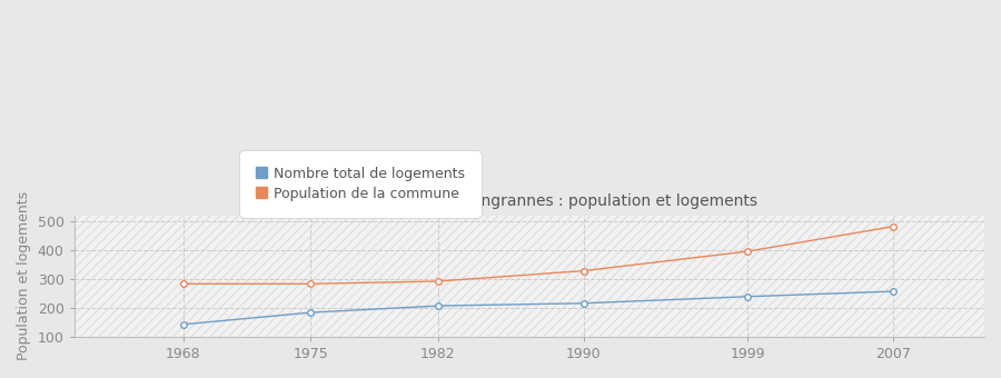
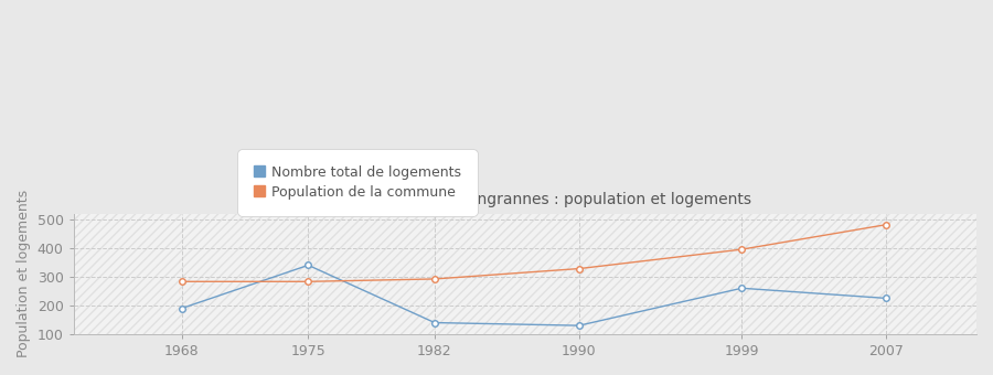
Nombre total de logements/1968: 143 -> 190
Nombre total de logements/1975: 184 -> 340
Nombre total de logements/1982: 207 -> 140
Nombre total de logements/1990: 216 -> 130
Nombre total de logements/1999: 239 -> 260
Nombre total de logements/2007: 257 -> 225
